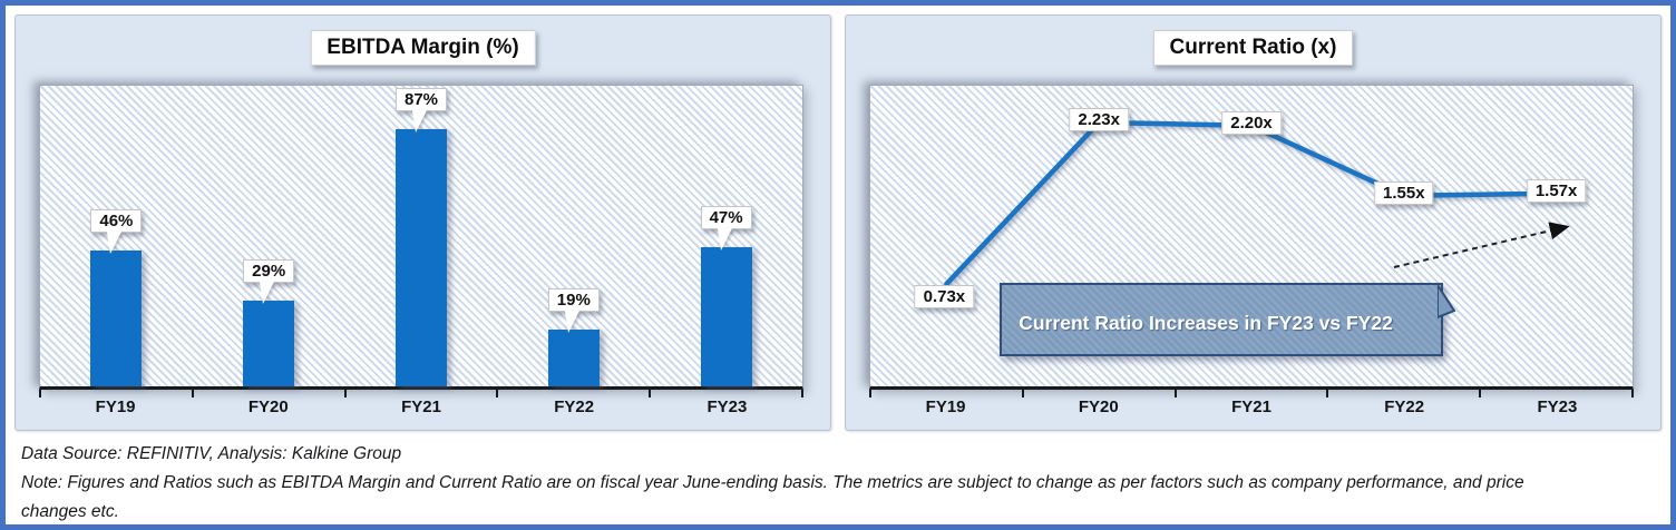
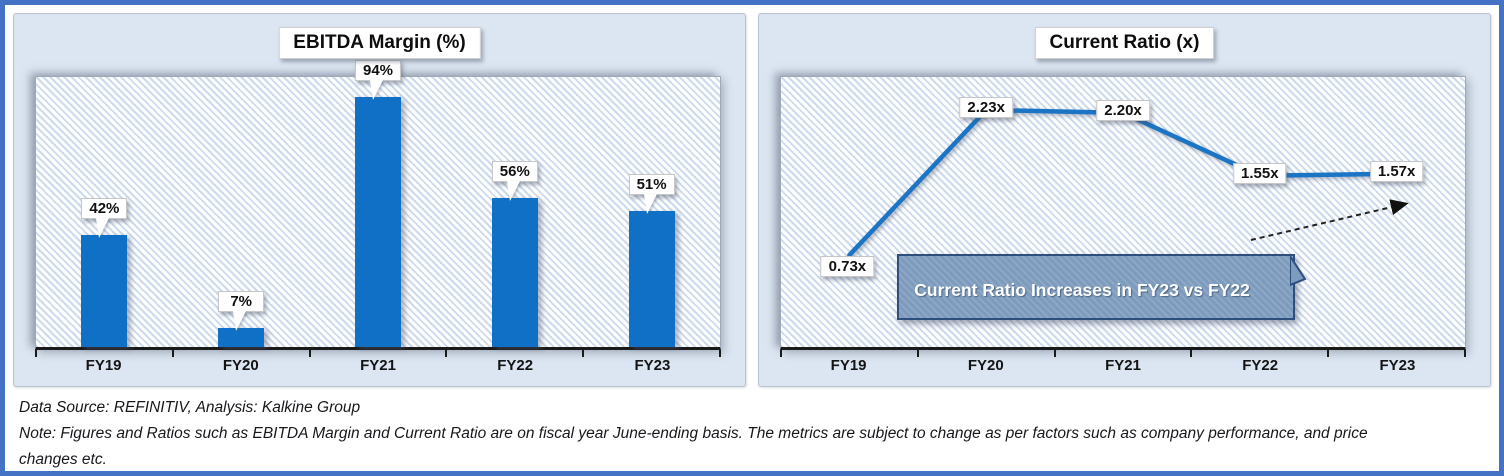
EBITDA Margin (%)/FY19: 46% -> 42%
EBITDA Margin (%)/FY20: 29% -> 7%
EBITDA Margin (%)/FY21: 87% -> 94%
EBITDA Margin (%)/FY22: 19% -> 56%
EBITDA Margin (%)/FY23: 47% -> 51%
